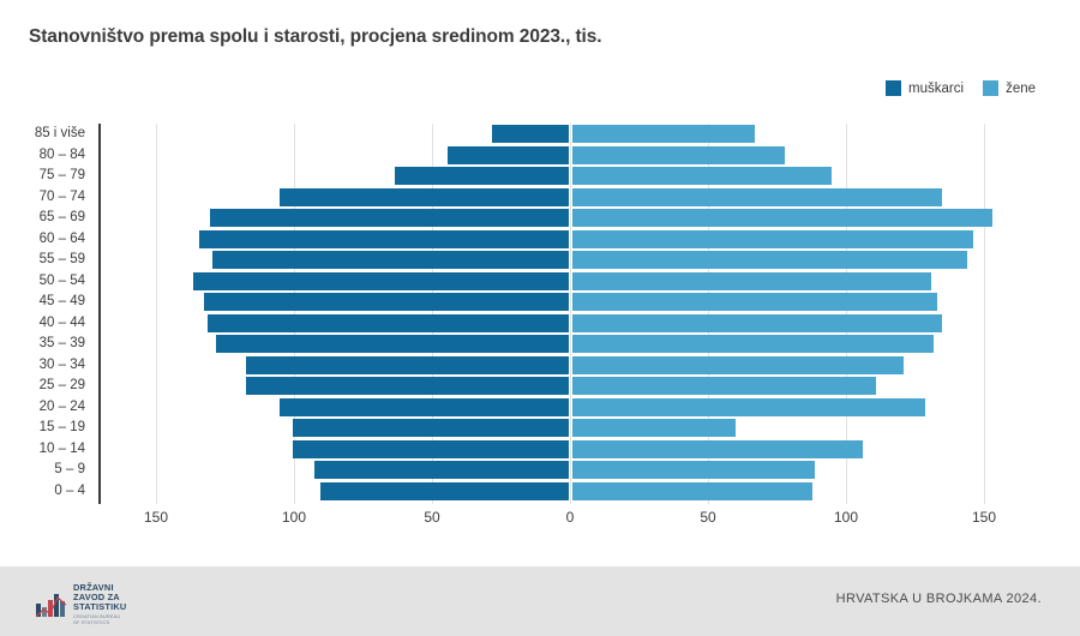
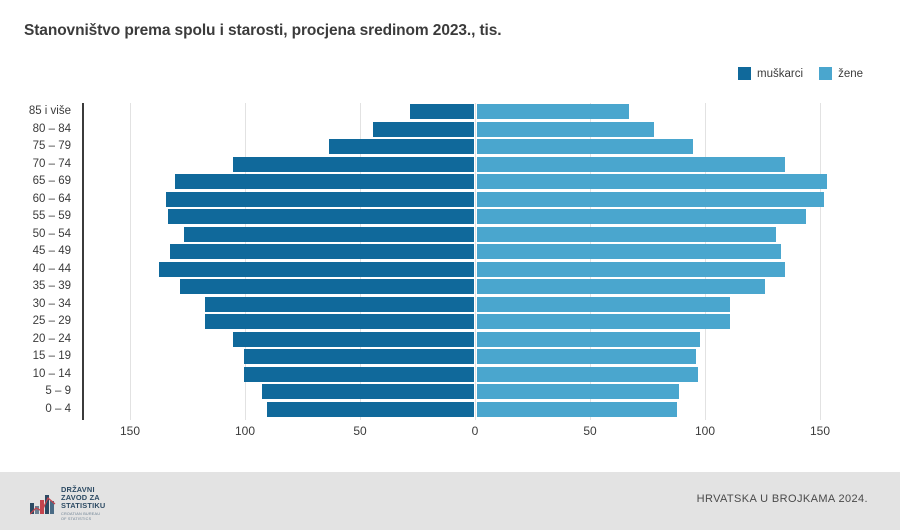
žene/60 – 64: 145 -> 151
muškarci/55 – 59: 129 -> 133
muškarci/50 – 54: 136 -> 126
muškarci/40 – 44: 131 -> 137
žene/35 – 39: 131 -> 125
žene/30 – 34: 120 -> 110
žene/20 – 24: 128 -> 97
žene/15 – 19: 59 -> 95
žene/10 – 14: 105 -> 96
